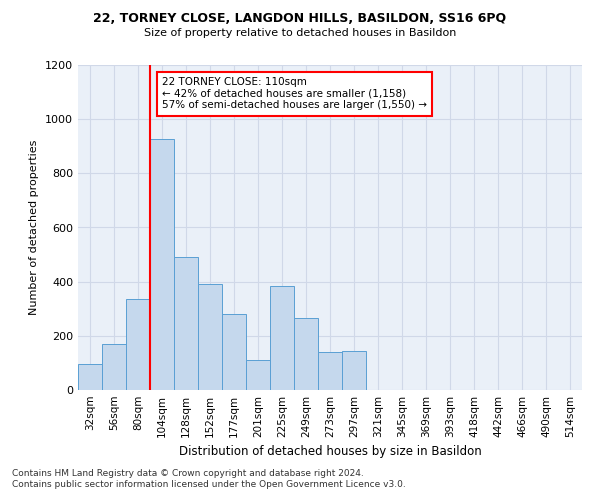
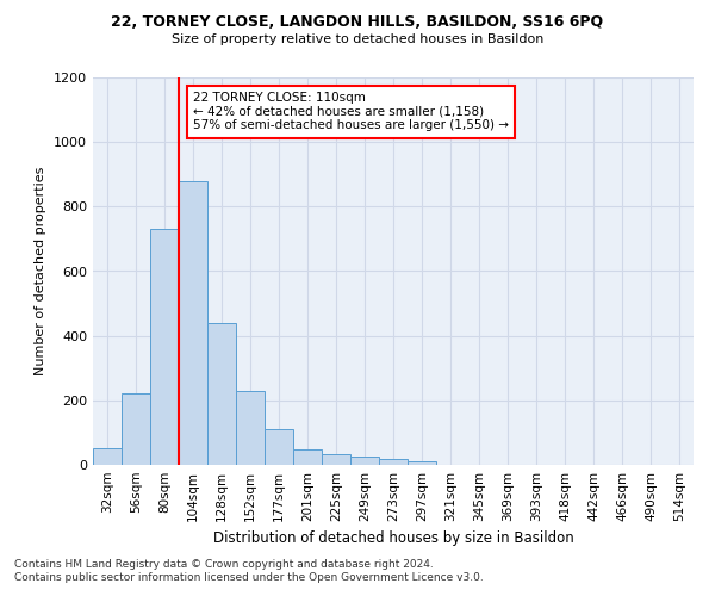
32sqm: 95 -> 50
56sqm: 170 -> 220
80sqm: 335 -> 730
104sqm: 925 -> 880
128sqm: 490 -> 440
152sqm: 390 -> 230
177sqm: 280 -> 110
201sqm: 110 -> 47
225sqm: 385 -> 35
249sqm: 265 -> 25
273sqm: 140 -> 20
297sqm: 145 -> 10
